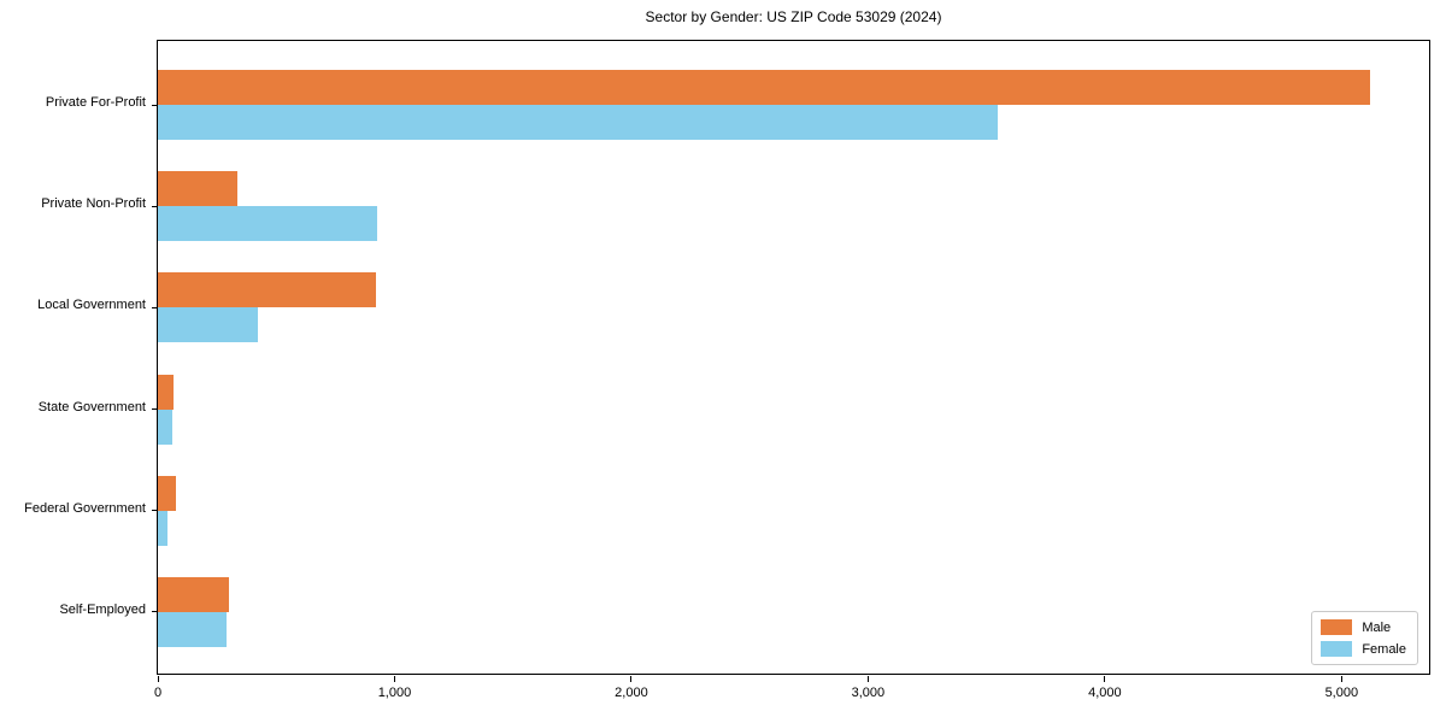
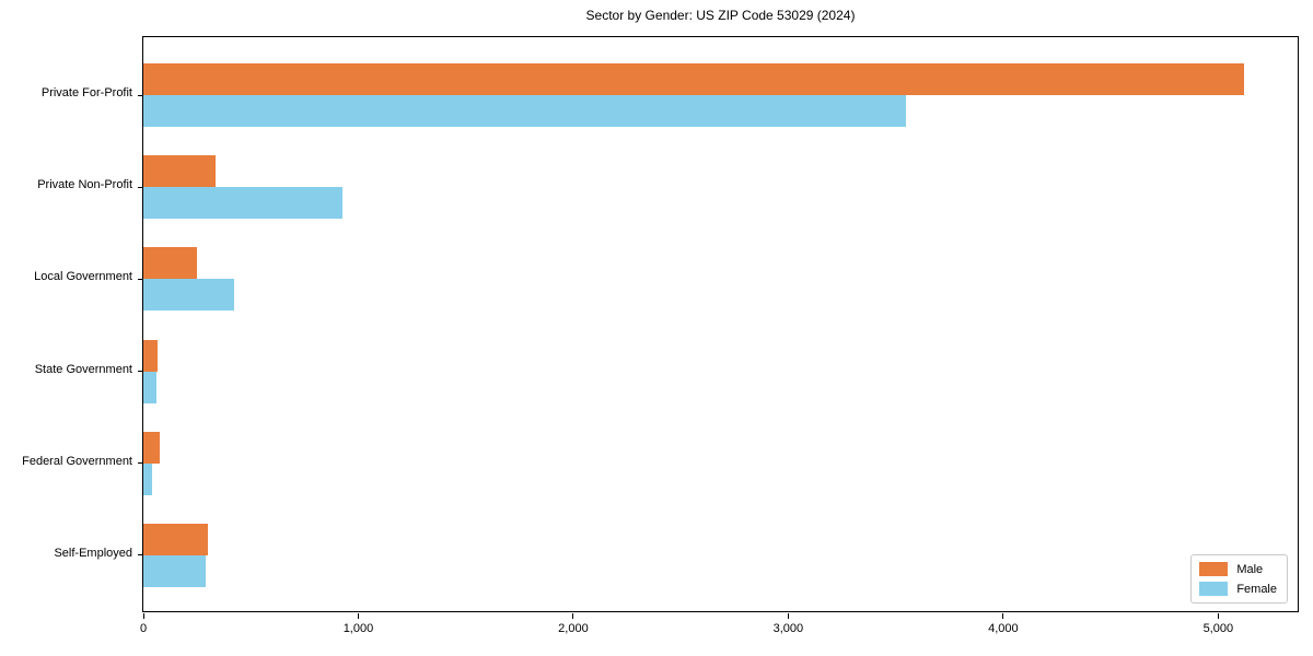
Male/Local Government: 920 -> 250
